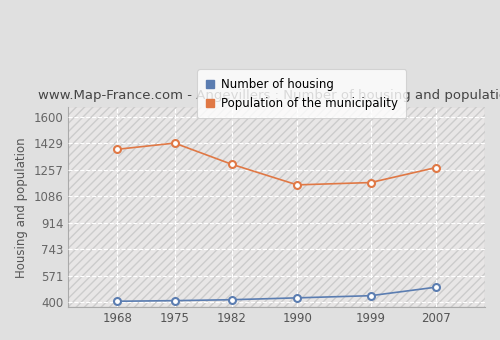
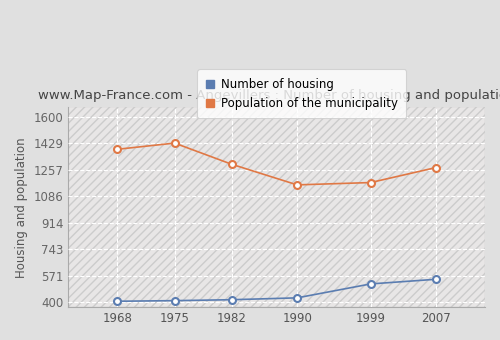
Number of housing/1999: 440 -> 520
Number of housing/2007: 500 -> 550
